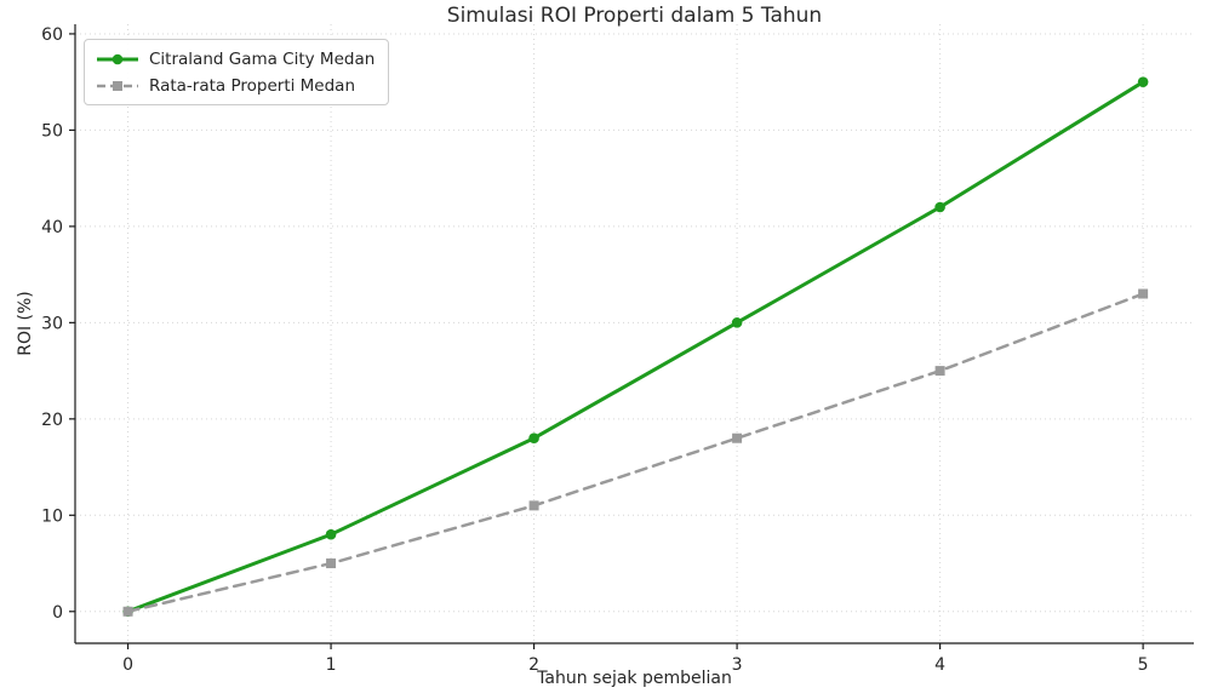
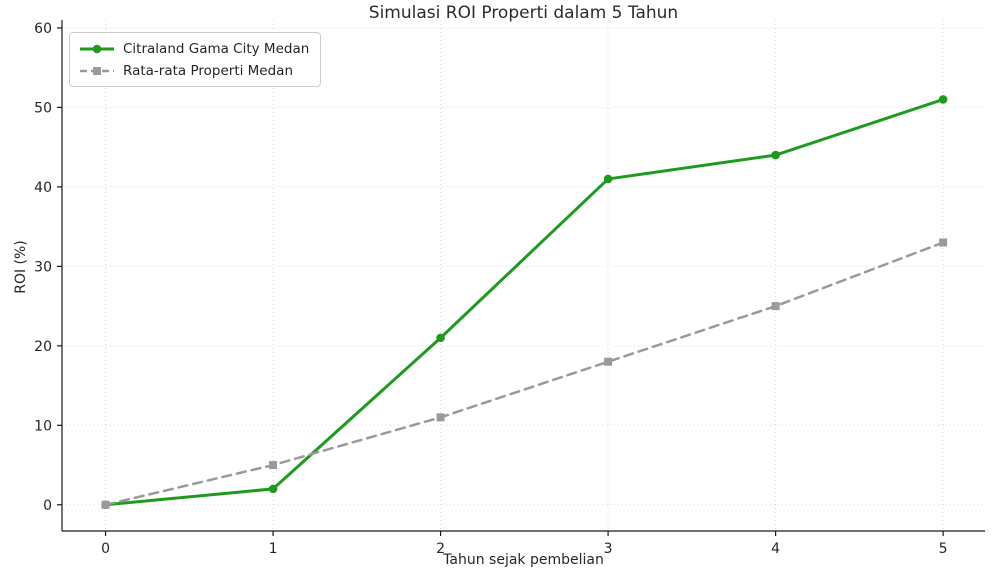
Citraland Gama City Medan/1: 8 -> 2
Citraland Gama City Medan/2: 18 -> 21
Citraland Gama City Medan/3: 30 -> 41
Citraland Gama City Medan/4: 42 -> 44
Citraland Gama City Medan/5: 55 -> 51
